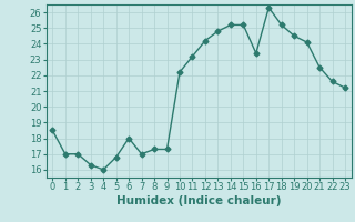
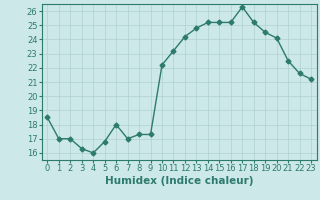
16: 23.4 -> 25.2
